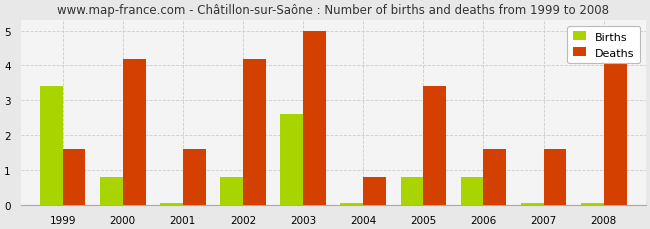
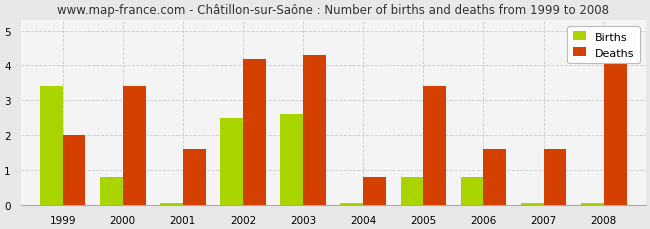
Deaths/1999: 1.6 -> 2.0
Deaths/2000: 4.2 -> 3.4
Births/2002: 0.80 -> 2.50
Deaths/2003: 5.0 -> 4.3
